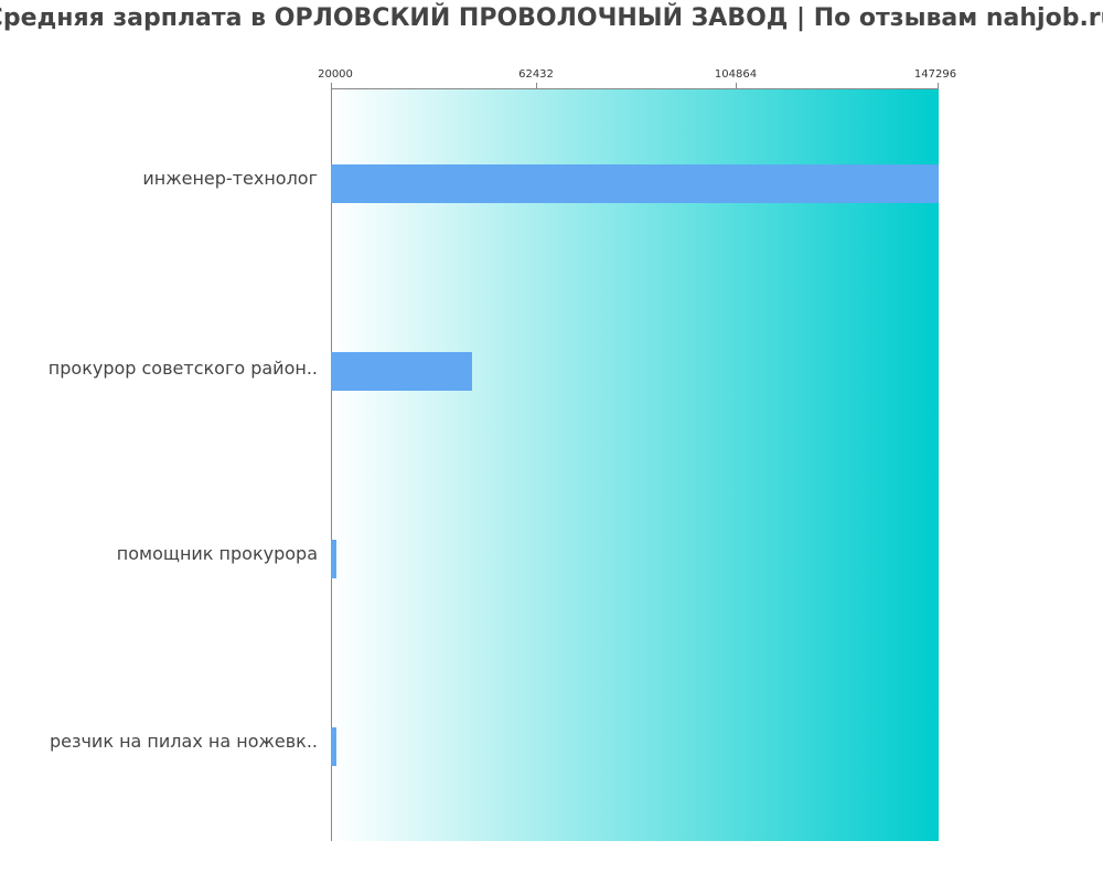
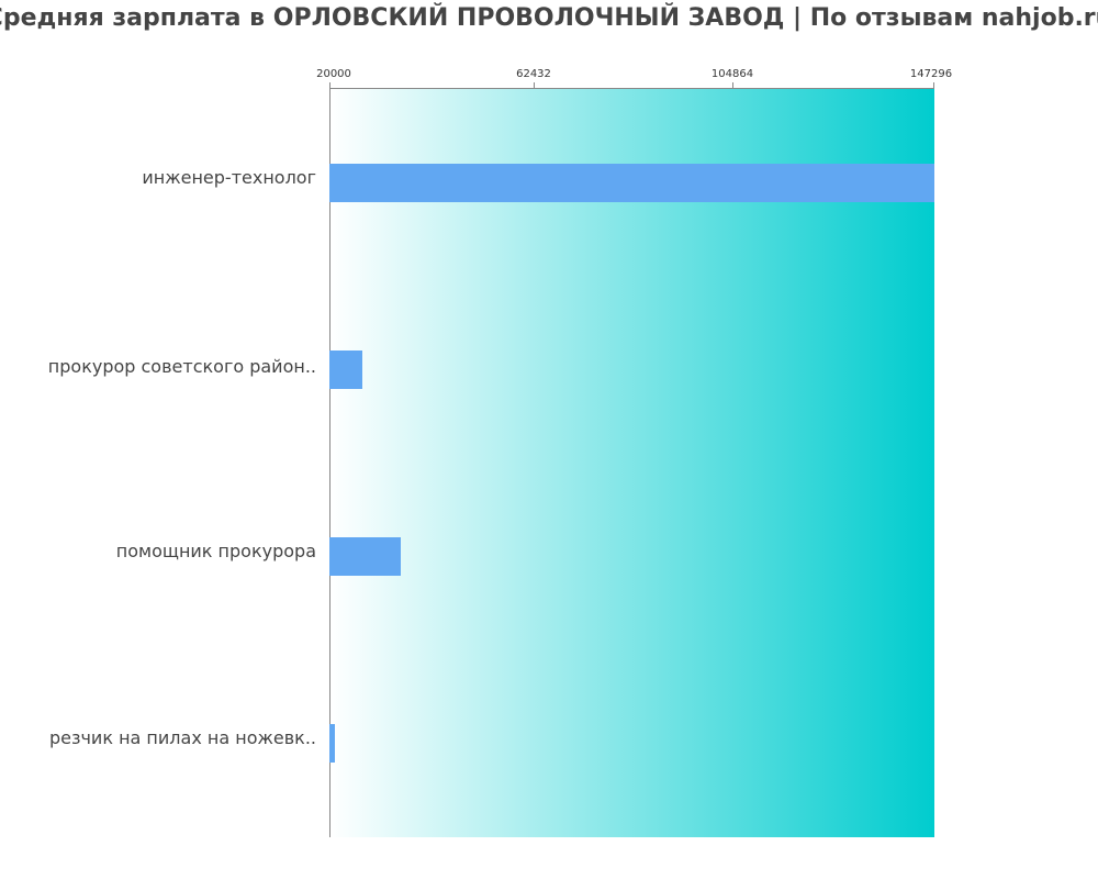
прокурор советского район..: 50000 -> 27000
помощник прокурора: 21000 -> 35000
